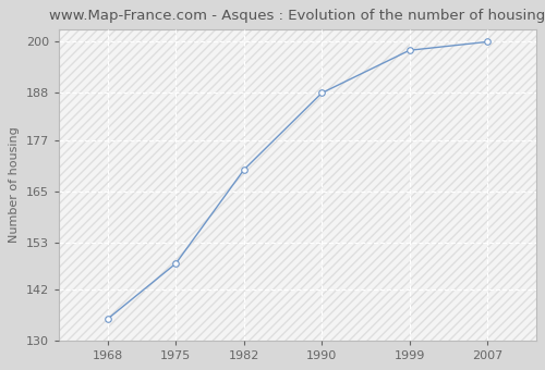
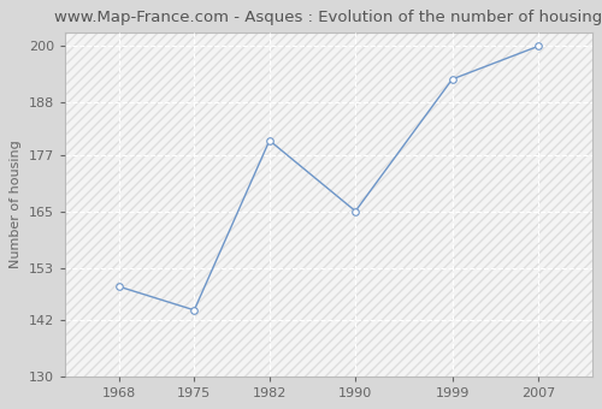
1968: 135 -> 149
1975: 148 -> 144
1982: 170 -> 180
1990: 188 -> 165
1999: 198 -> 193
